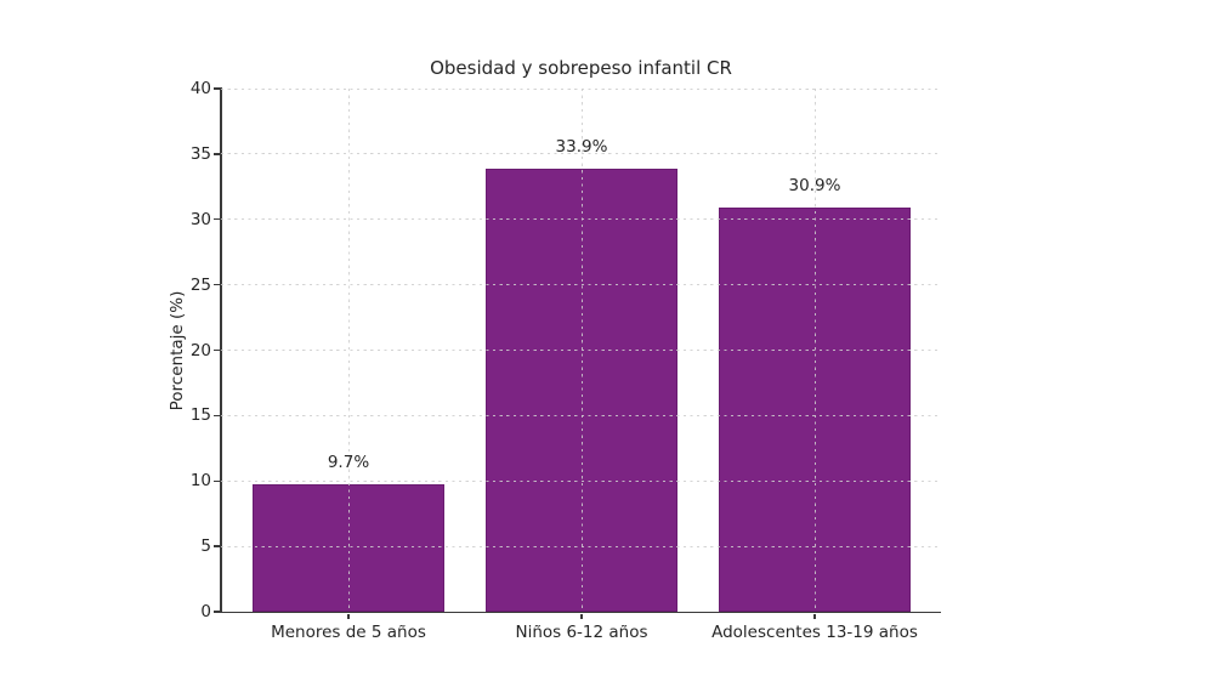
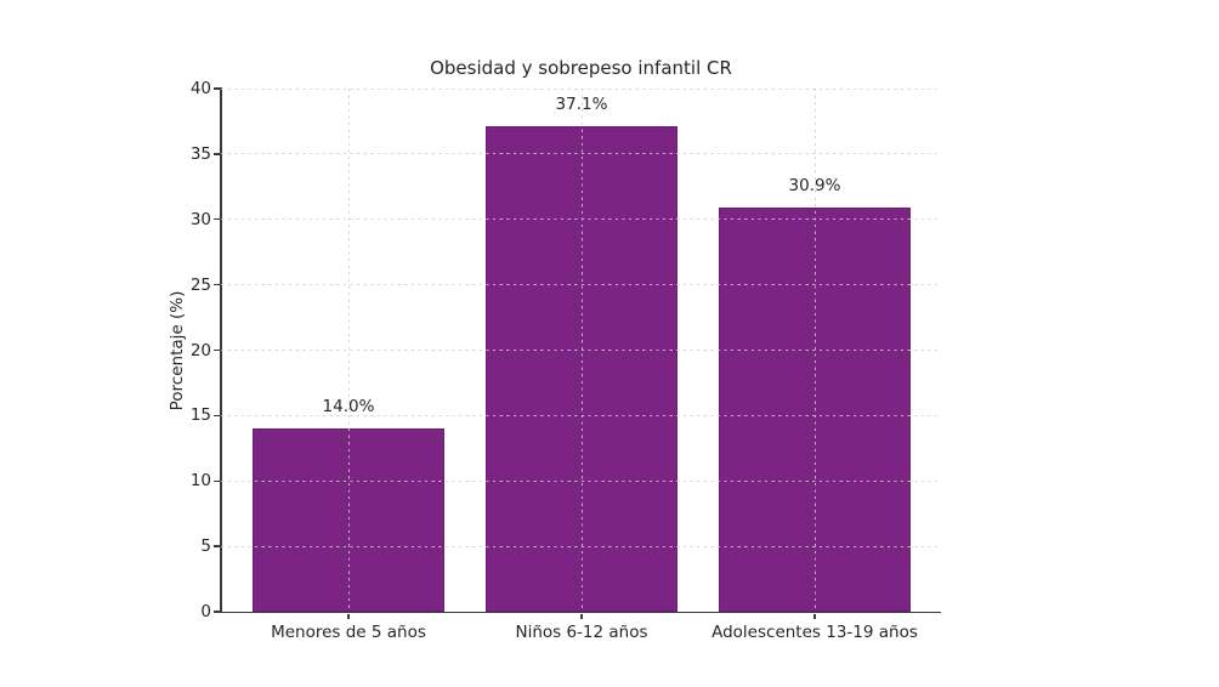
Menores de 5 años: 9.7% -> 14.0%
Niños 6-12 años: 33.9% -> 37.1%
